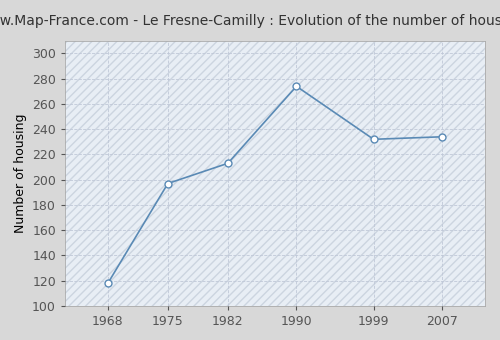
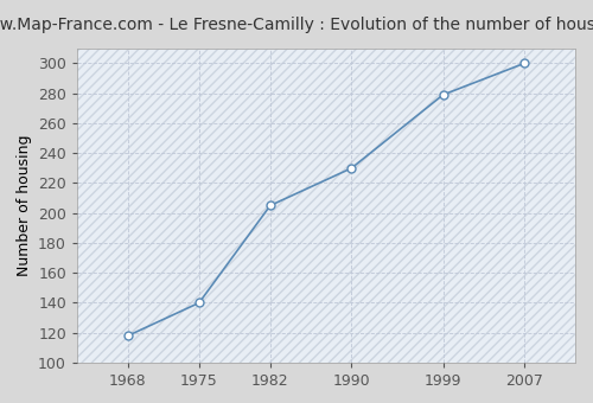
1975: 197 -> 140
1982: 213 -> 205
1990: 274 -> 230
1999: 232 -> 279
2007: 234 -> 300
